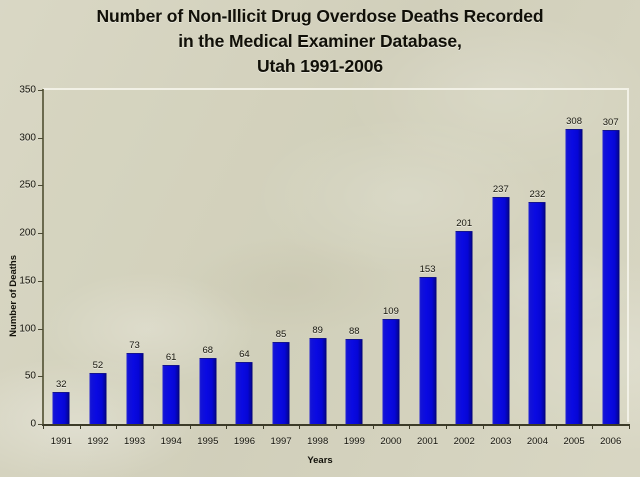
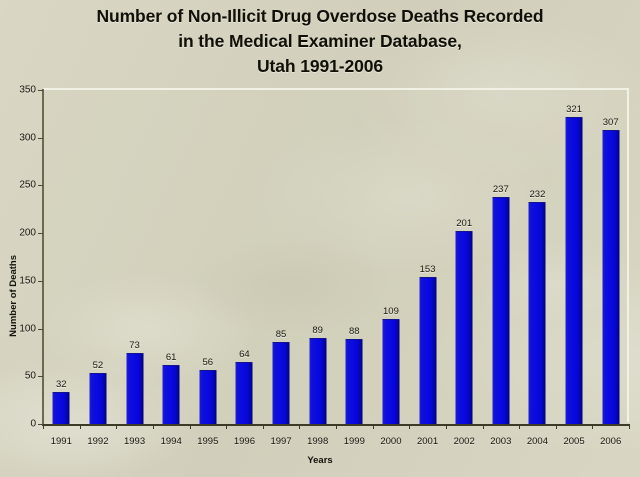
1995: 68 -> 56
2005: 308 -> 321
